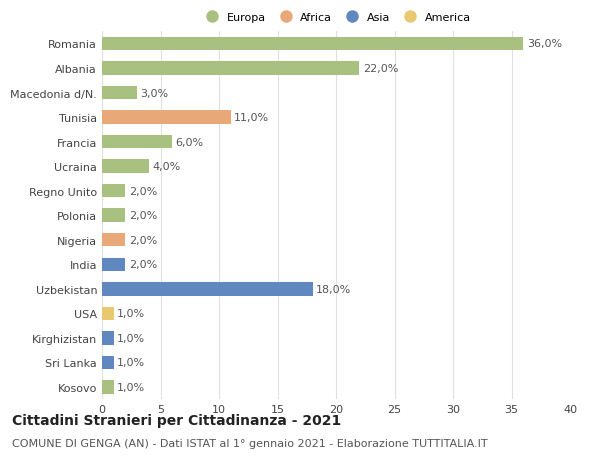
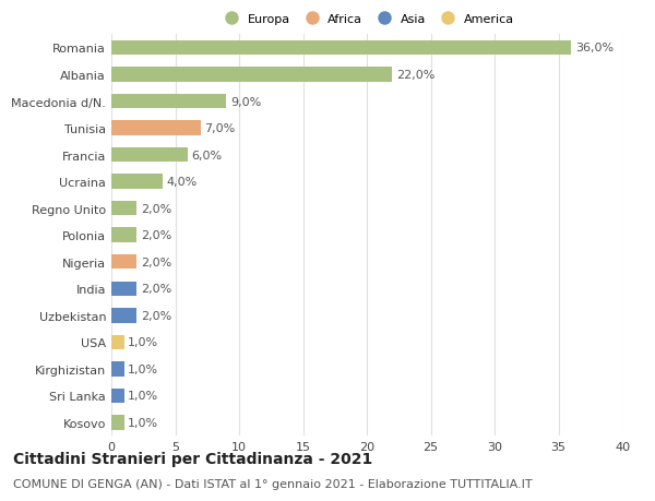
Macedonia d/N.: 3,0% -> 9,0%
Tunisia: 11,0% -> 7,0%
Uzbekistan: 18,0% -> 2,0%
